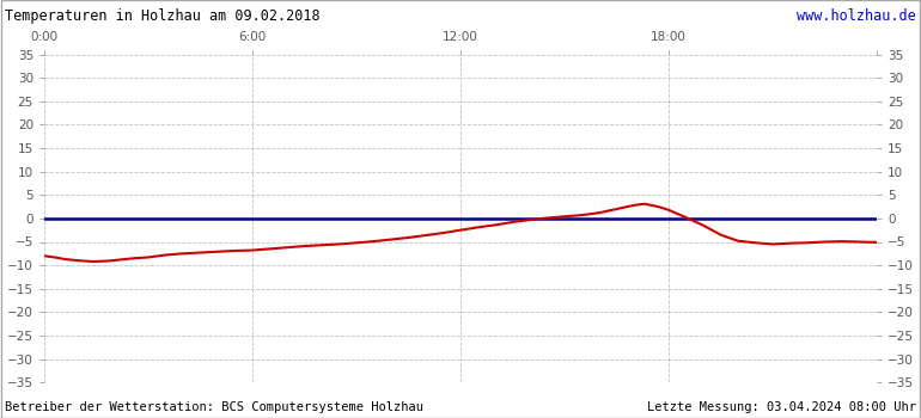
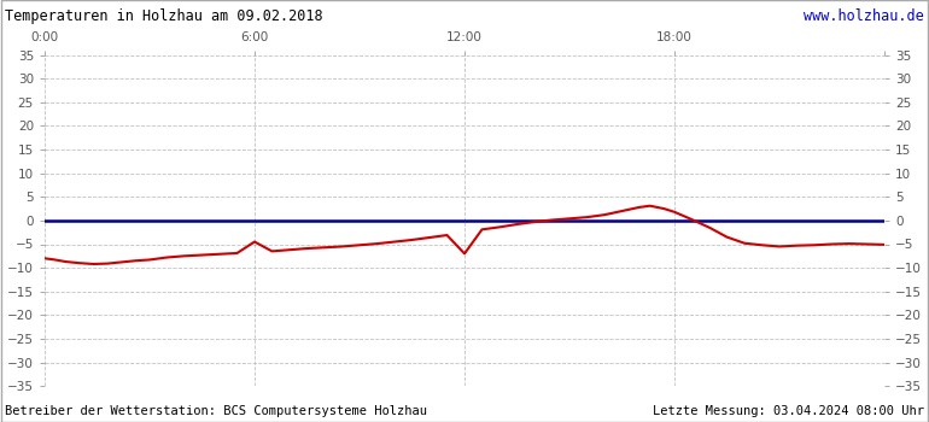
6:00: -6.8 -> -4.5
12:00: -2.5 -> -7.0
